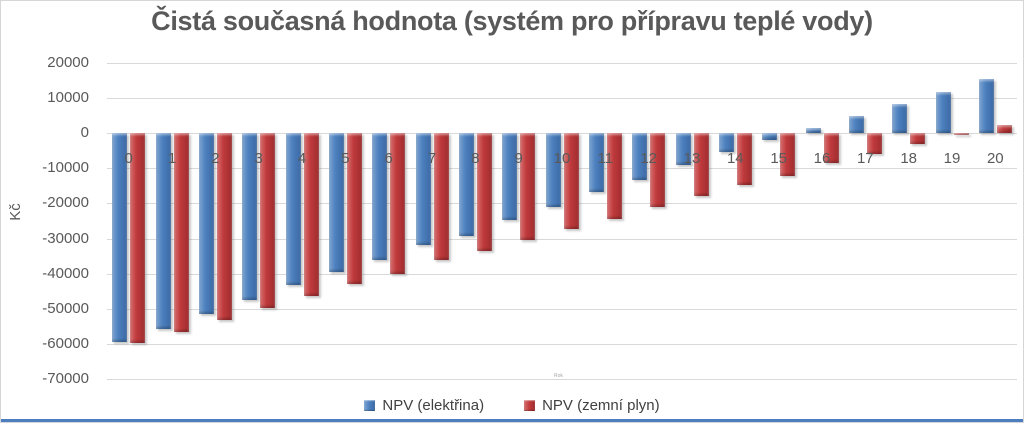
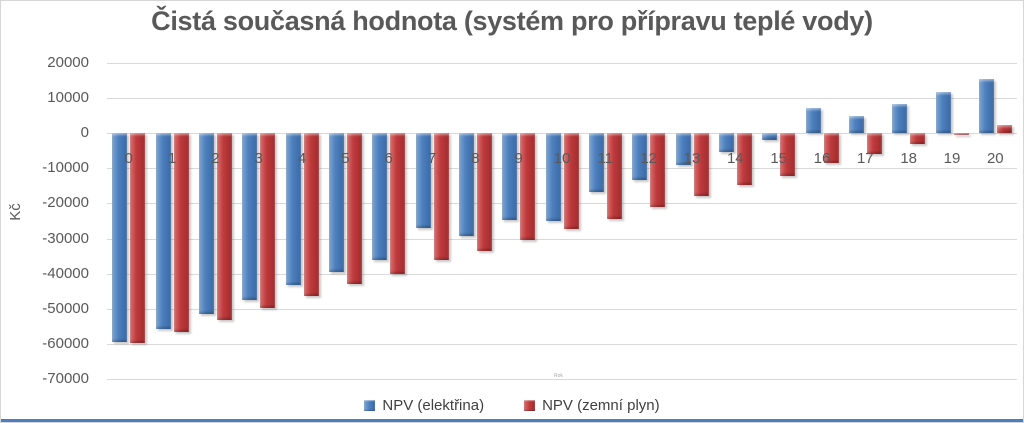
NPV (elektřina)/7: -32000 -> -27000
NPV (elektřina)/10: -21000 -> -25000
NPV (elektřina)/16: 2000 -> 7000
